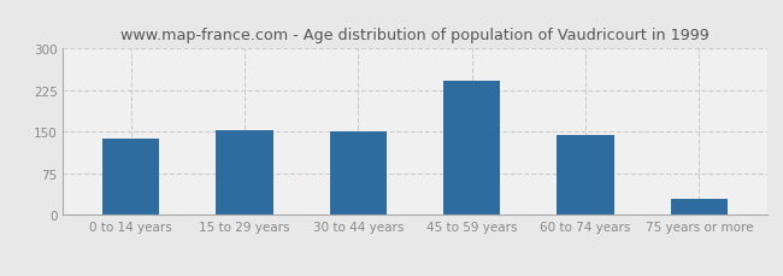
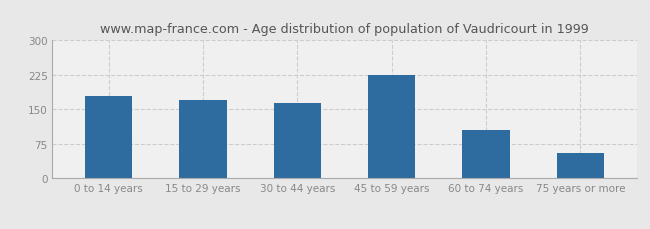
0 to 14 years: 137 -> 180
15 to 29 years: 153 -> 170
30 to 44 years: 150 -> 165
45 to 59 years: 243 -> 225
60 to 74 years: 144 -> 105
75 years or more: 30 -> 55
